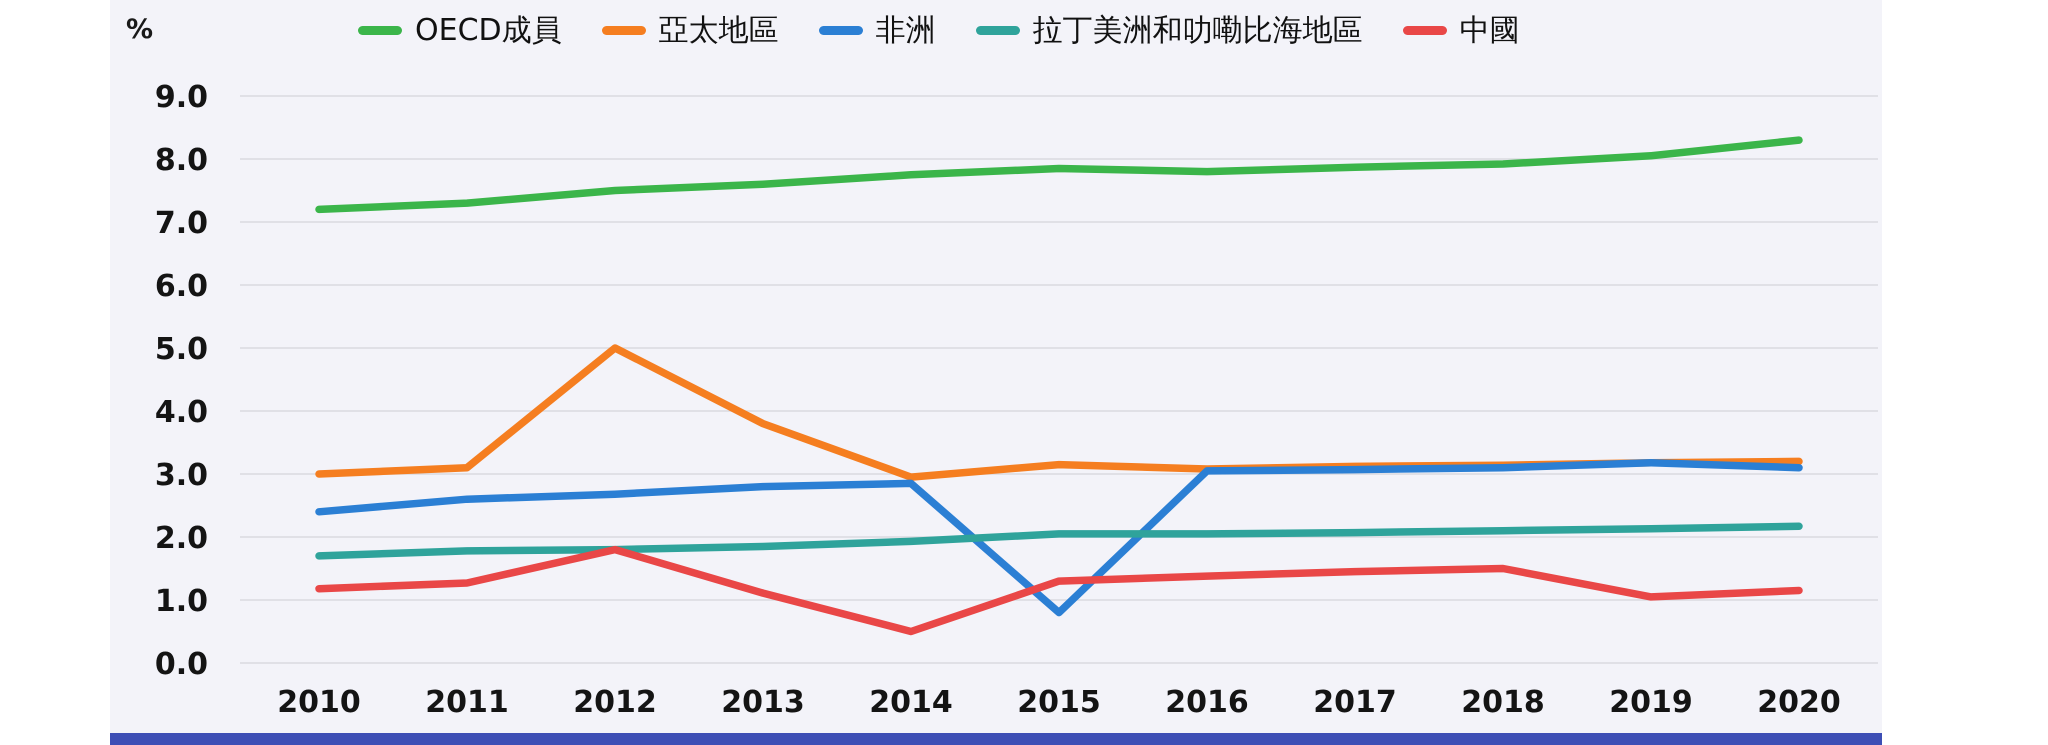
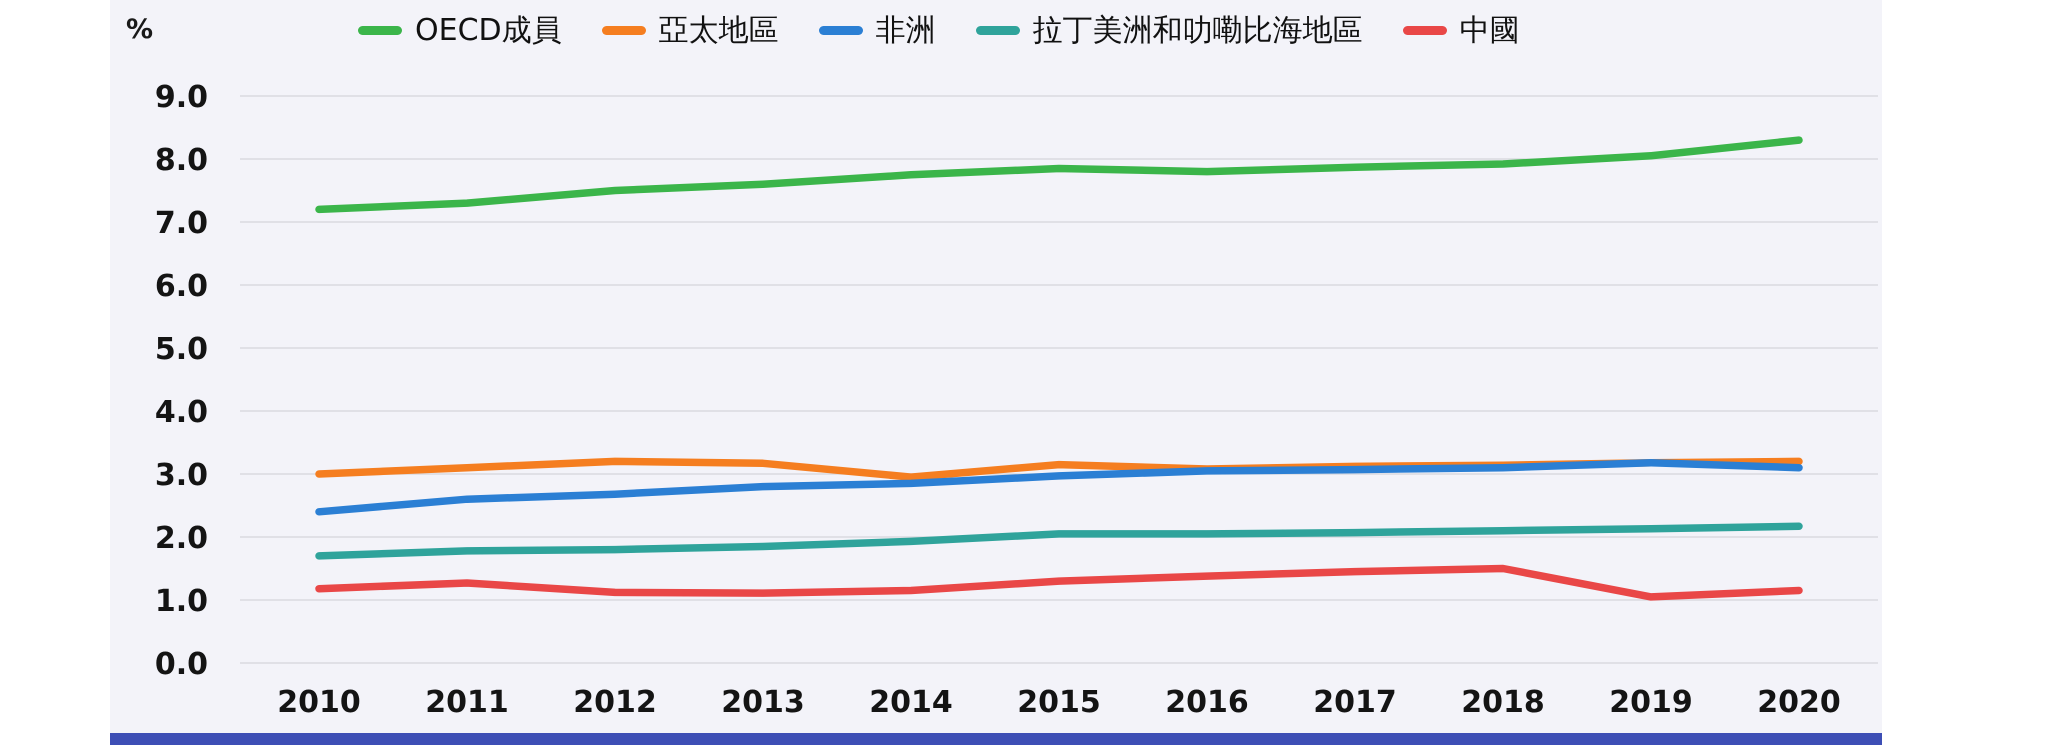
亞太地區/2012: 5.0 -> 3.2
中國/2012: 1.8 -> 1.1
亞太地區/2013: 3.8 -> 3.2
中國/2014: 0.5 -> 1.1
非洲/2015: 0.8 -> 3.0
